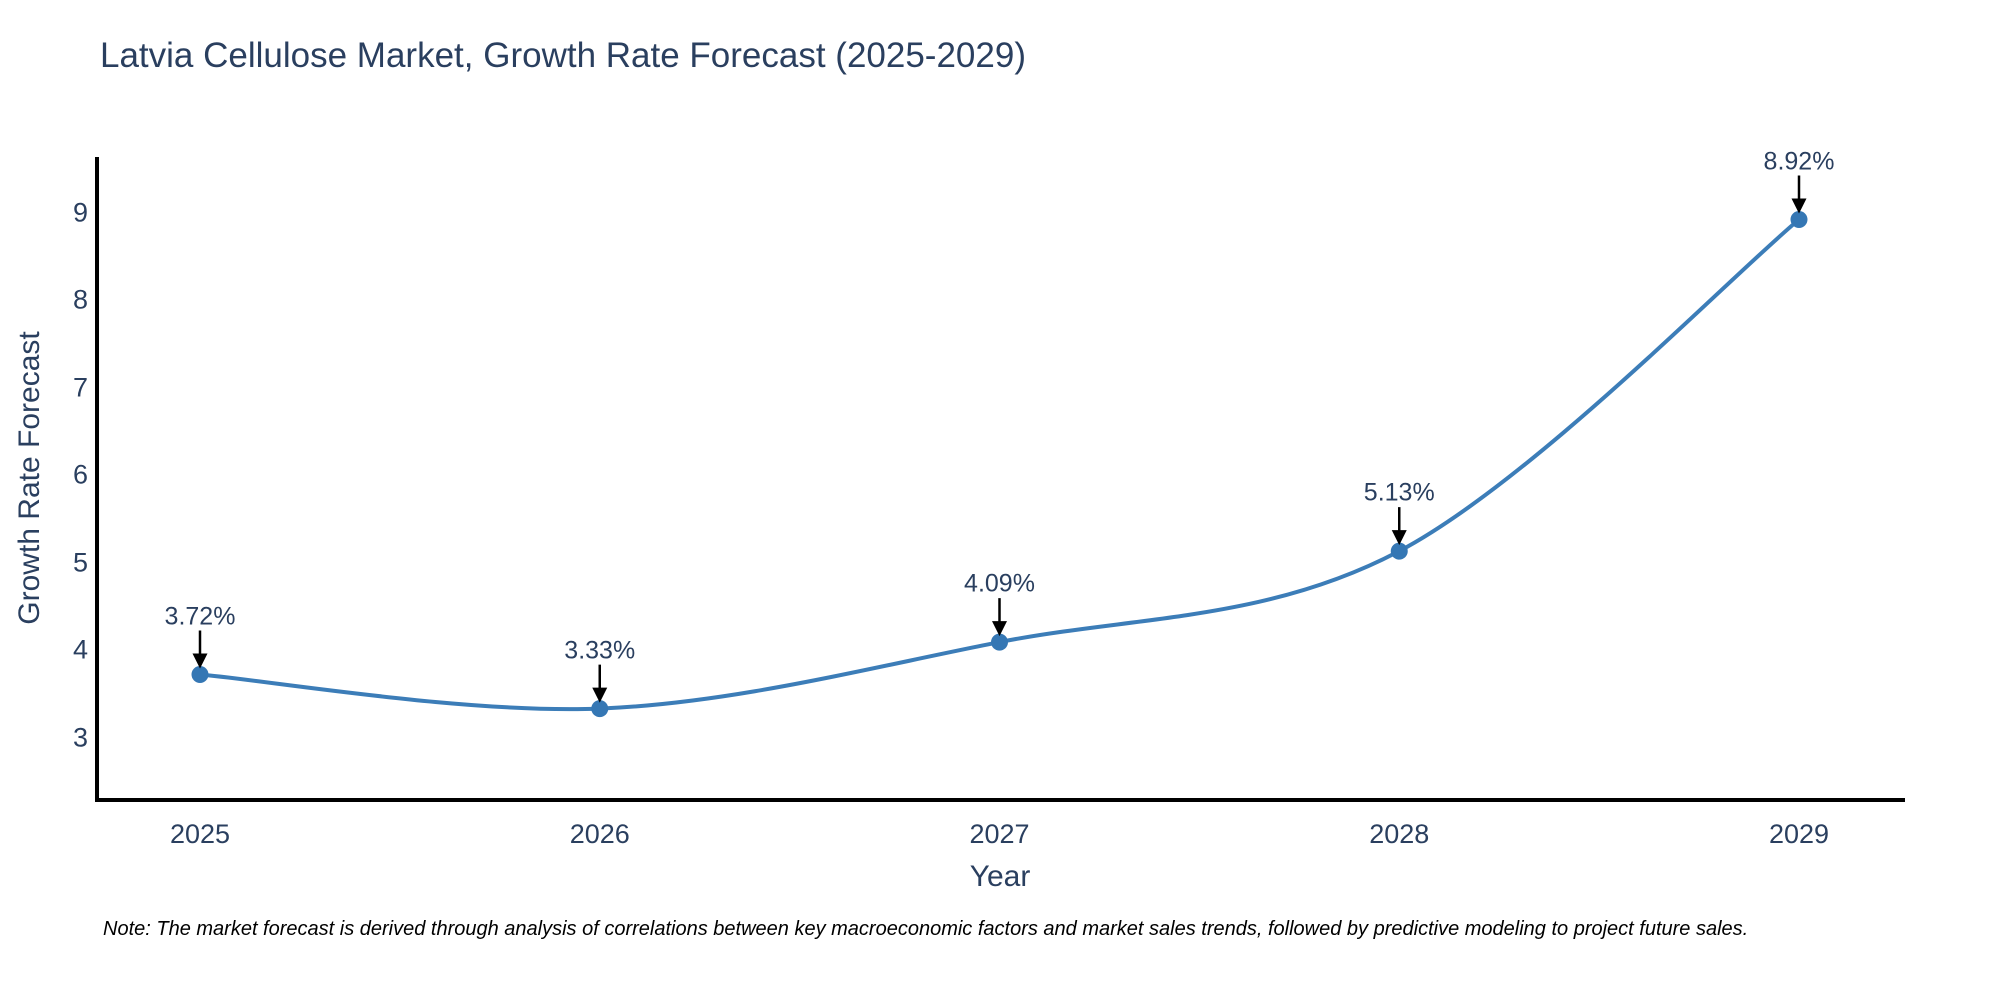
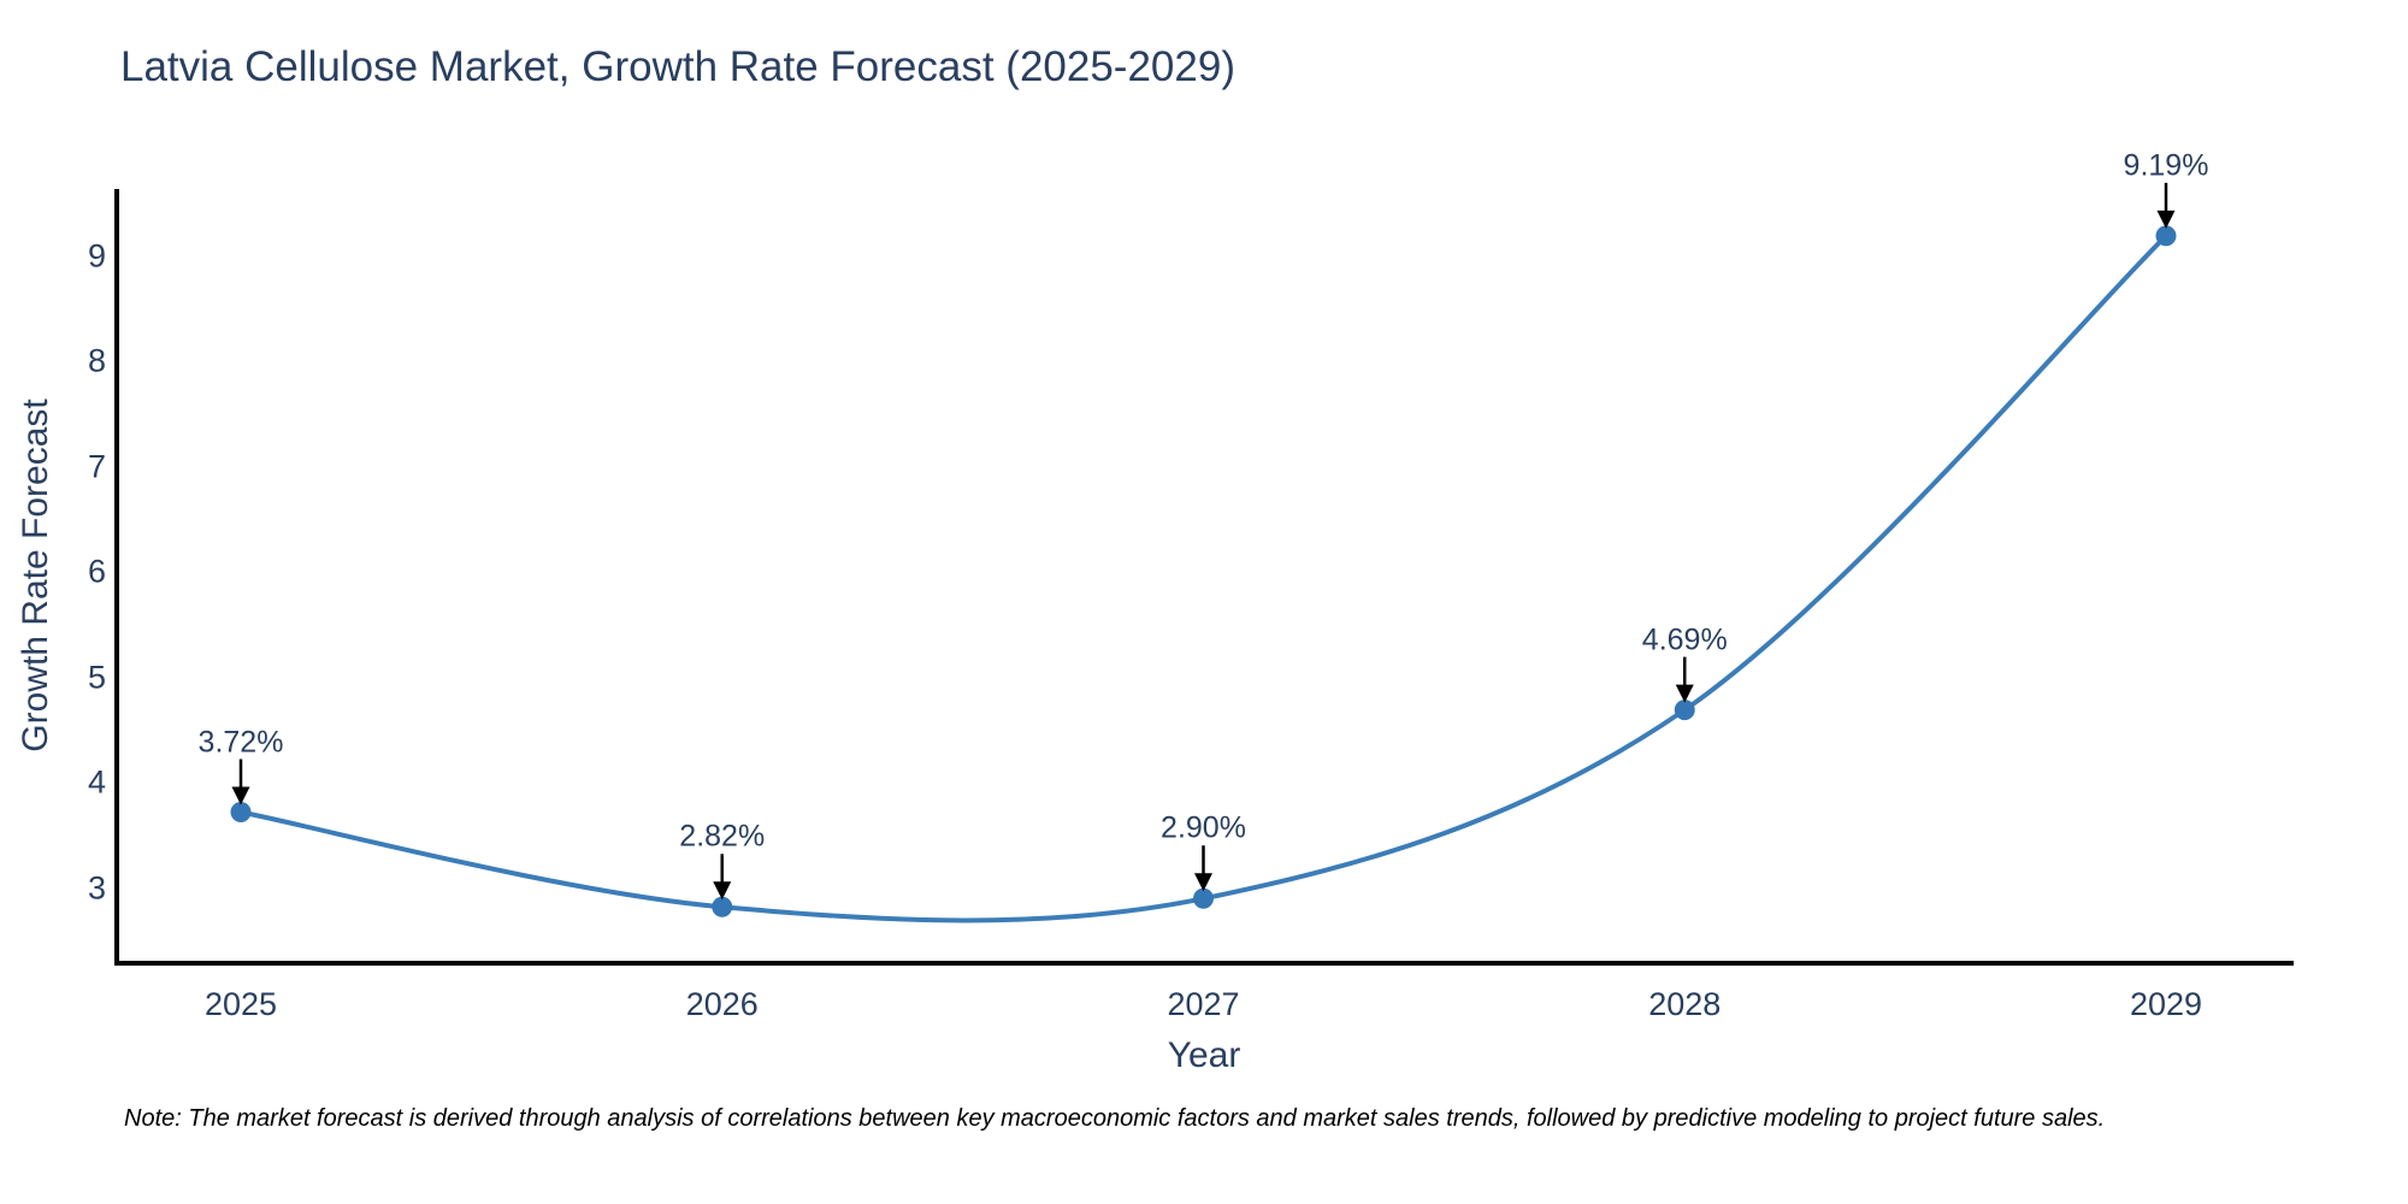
2026: 3.33% -> 2.82%
2027: 4.09% -> 2.90%
2028: 5.13% -> 4.69%
2029: 8.92% -> 9.19%
